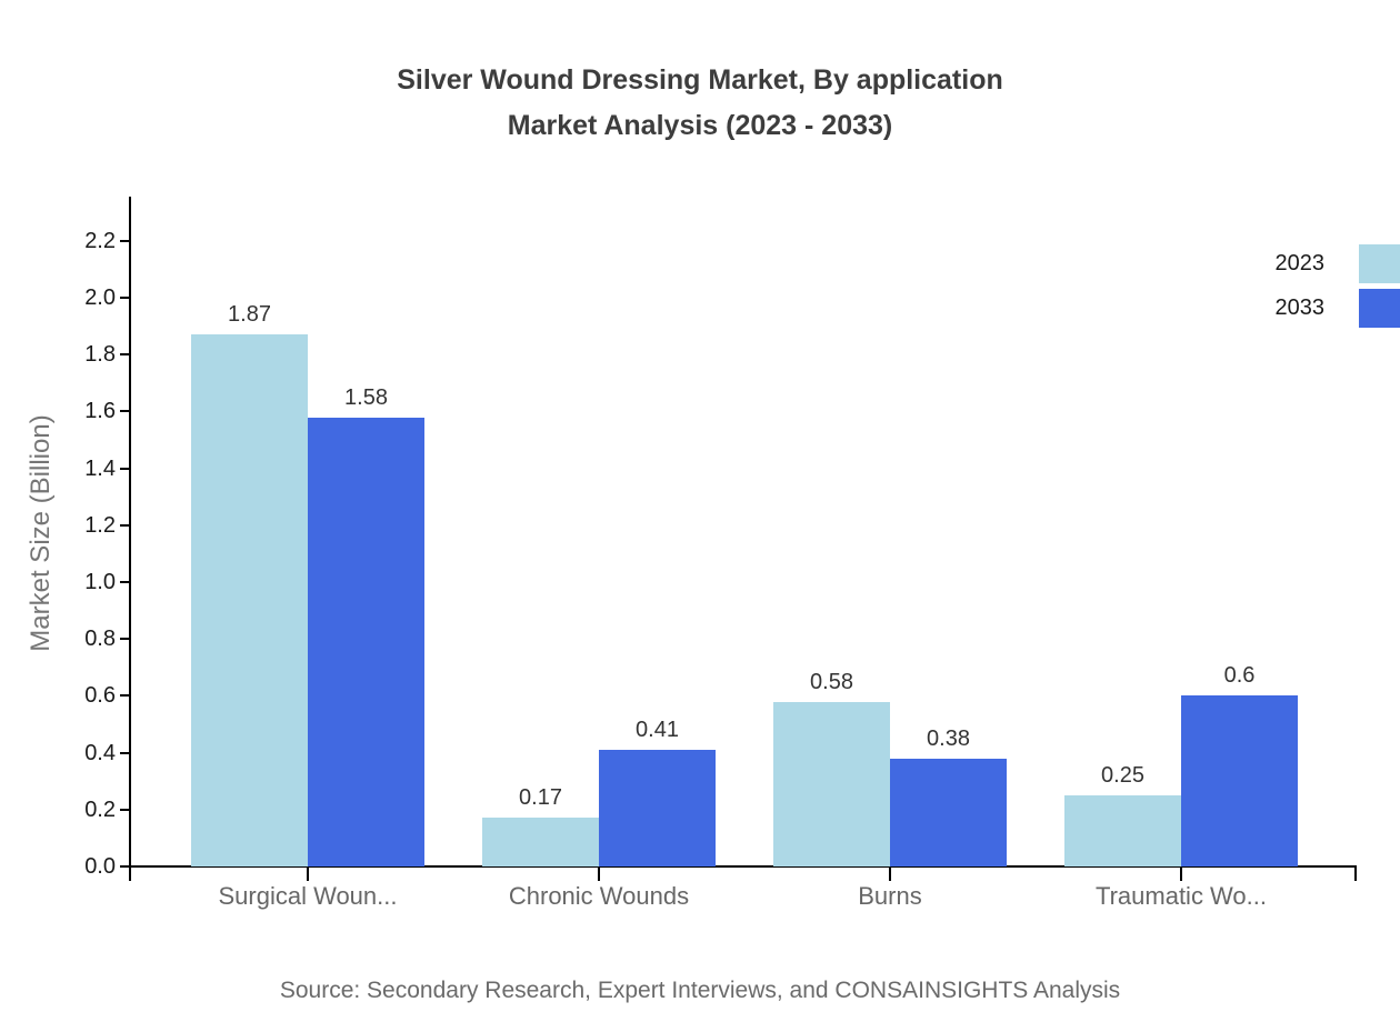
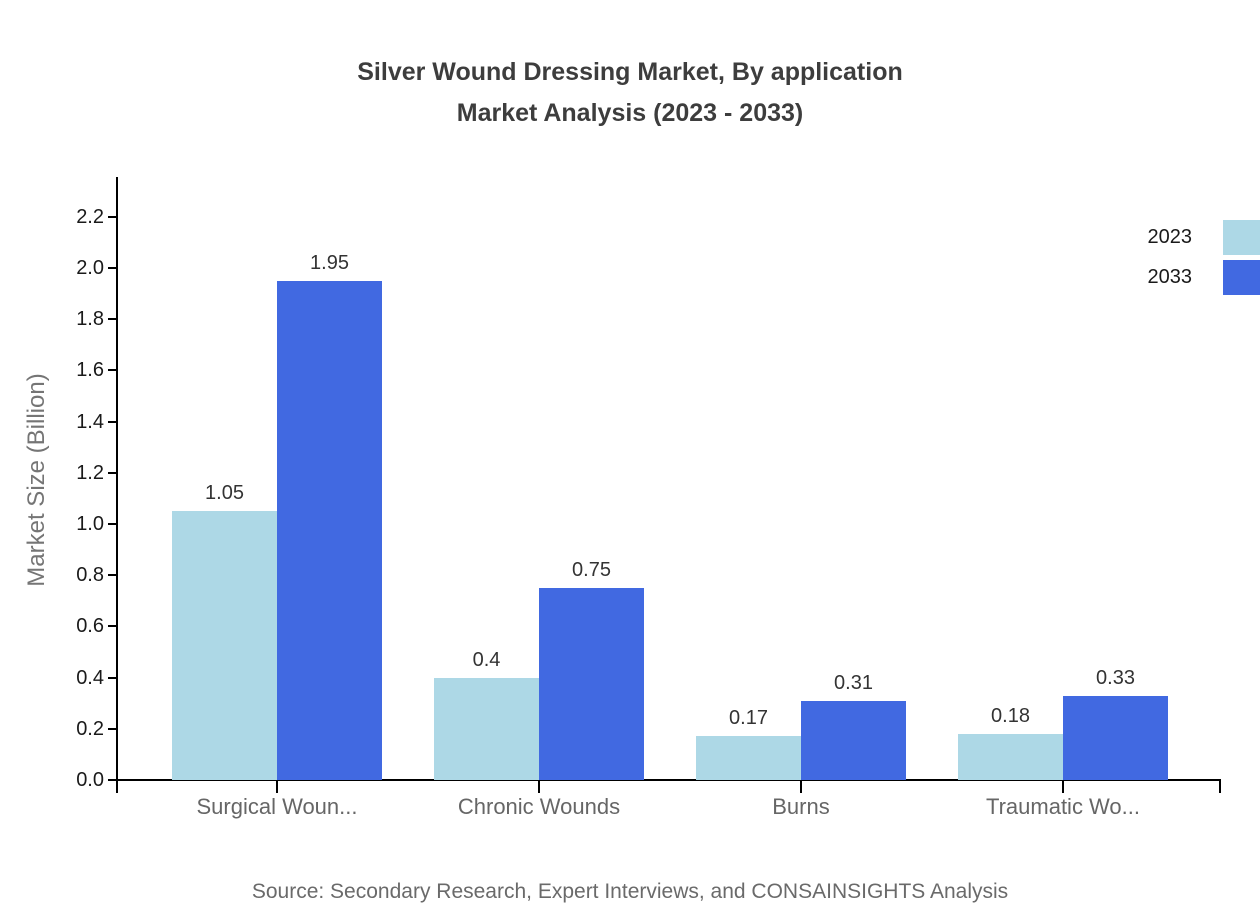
2023/Surgical Woun...: 1.87 -> 1.05
2033/Surgical Woun...: 1.58 -> 1.95
2023/Chronic Wounds: 0.17 -> 0.4
2033/Chronic Wounds: 0.41 -> 0.75
2023/Burns: 0.58 -> 0.17
2033/Burns: 0.38 -> 0.31
2023/Traumatic Wo...: 0.25 -> 0.18
2033/Traumatic Wo...: 0.6 -> 0.33
